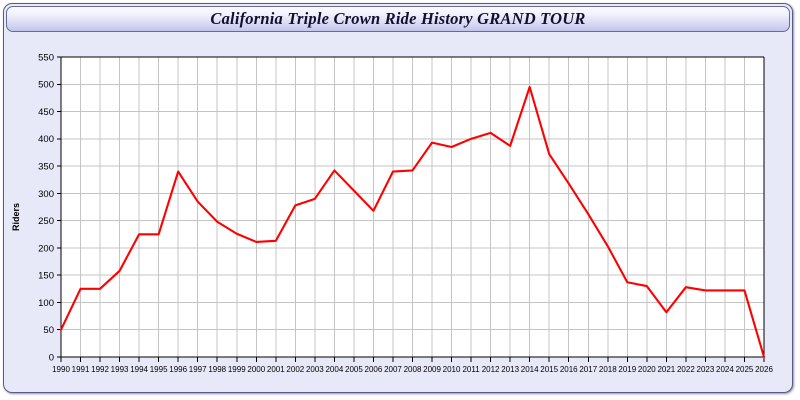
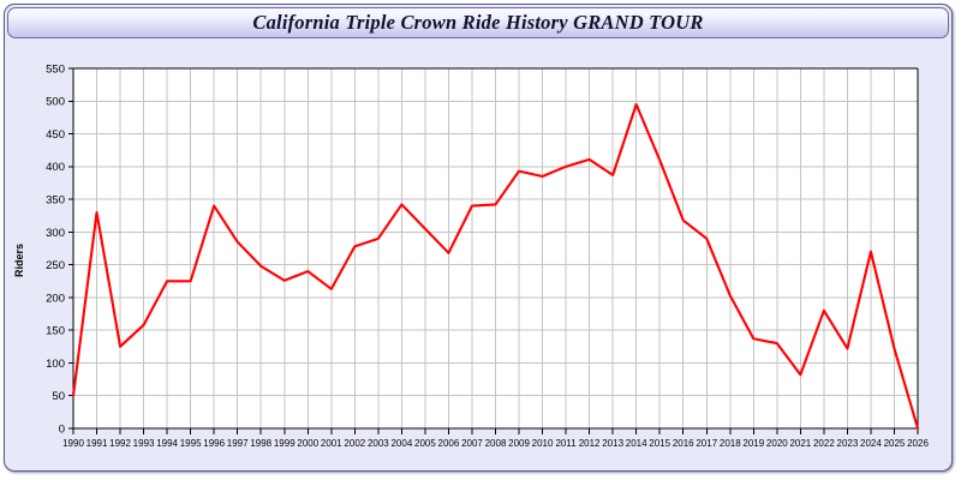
1991: 120 -> 330
2000: 210 -> 240
2015: 370 -> 410
2017: 260 -> 290
2022: 130 -> 180
2024: 120 -> 270
